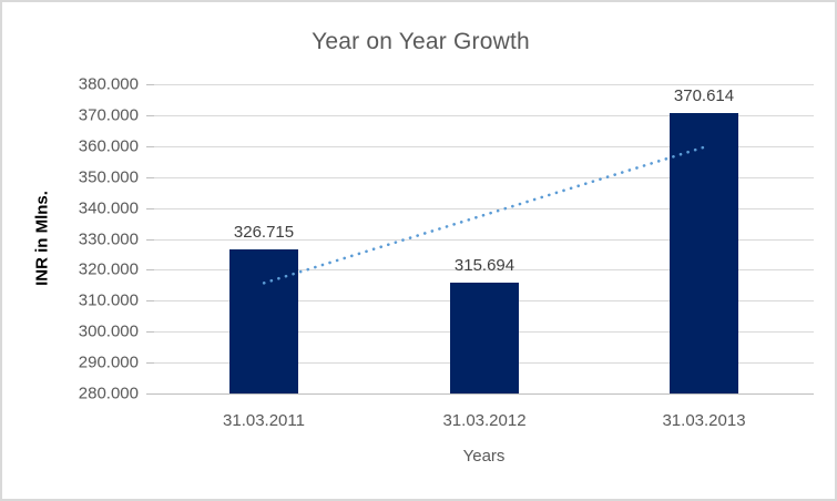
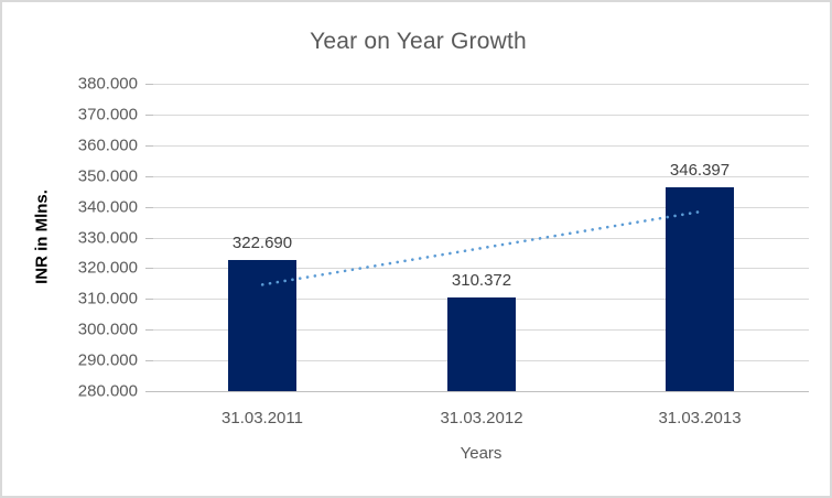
31.03.2011: 326.715 -> 322.690
31.03.2012: 315.694 -> 310.372
31.03.2013: 370.614 -> 346.397
